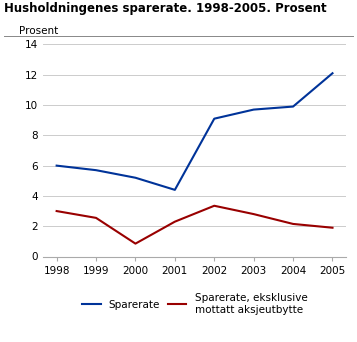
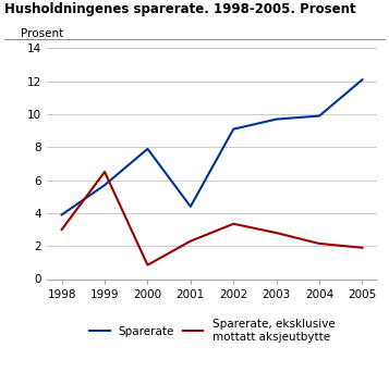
Sparerate/1998: 6.0 -> 3.9
Sparerate, eksklusive mottatt aksjeutbytte/1999: 2.5 -> 6.5
Sparerate/2000: 5.2 -> 7.9
